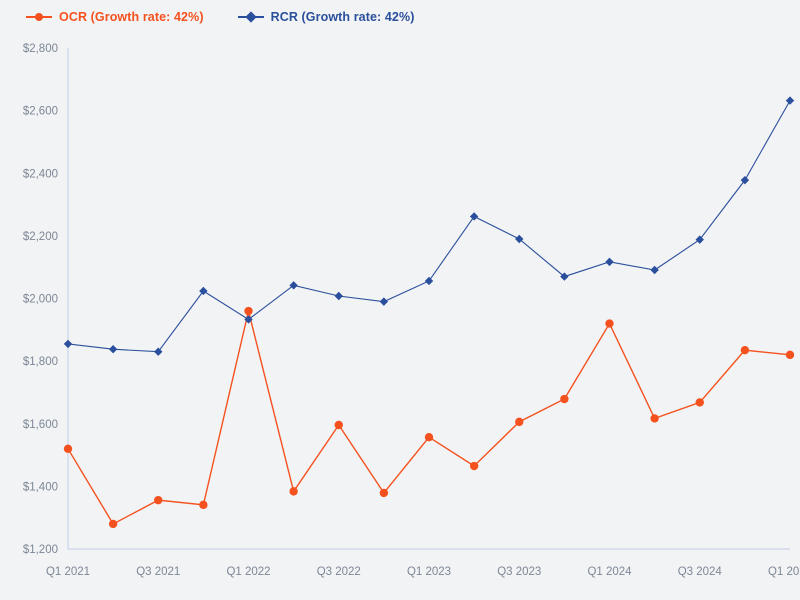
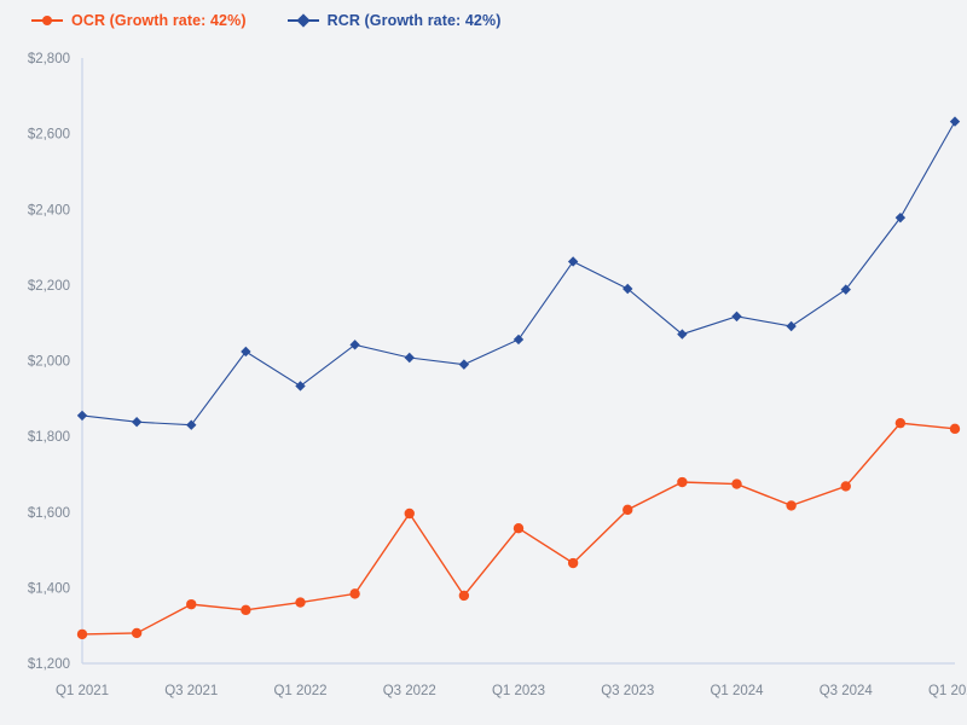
OCR (Growth rate: 42%)/Q1 2021: $1520 -> $1280
OCR (Growth rate: 42%)/Q1 2022: $1960 -> $1360
OCR (Growth rate: 42%)/Q1 2024: $1920 -> $1670
